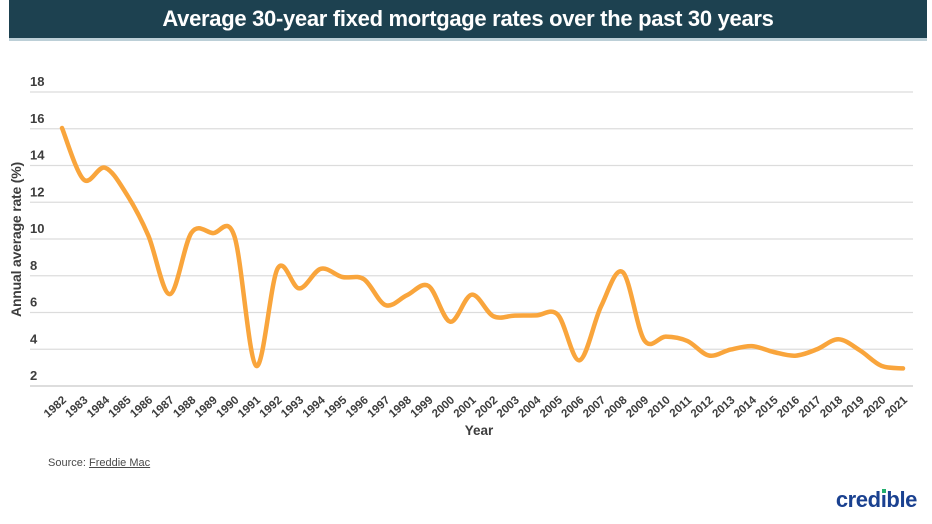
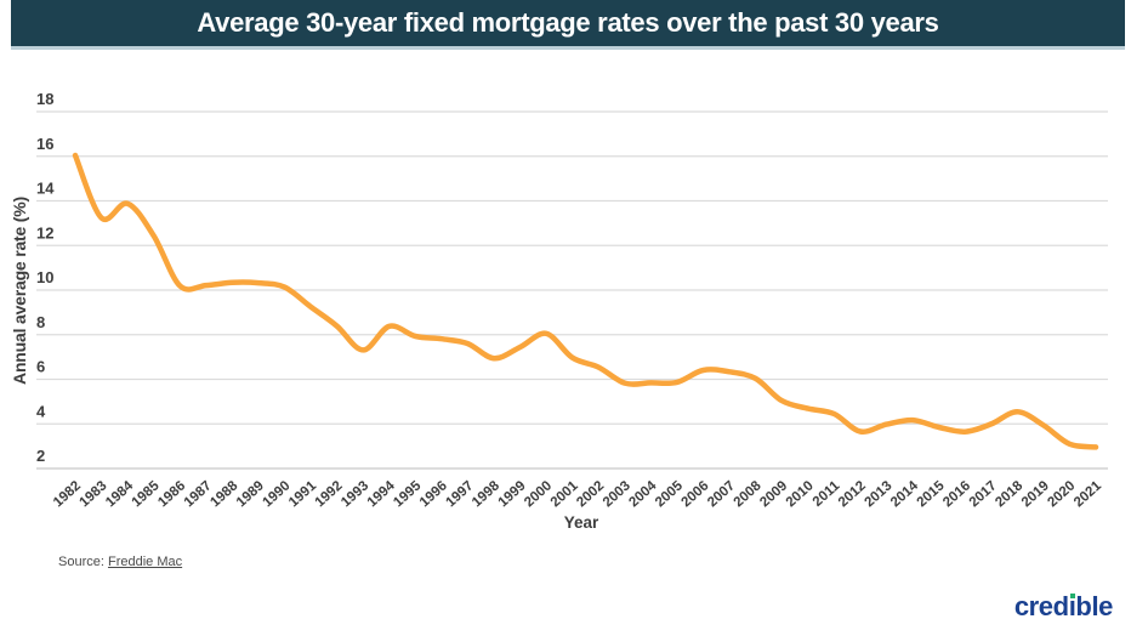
1987: 7.0 -> 10.2
1991: 3.1 -> 9.2
1997: 6.4 -> 7.6
2000: 5.5 -> 8.1
2002: 5.8 -> 6.5
2006: 3.4 -> 6.4
2008: 8.2 -> 6.0
2009: 4.5 -> 5.0
